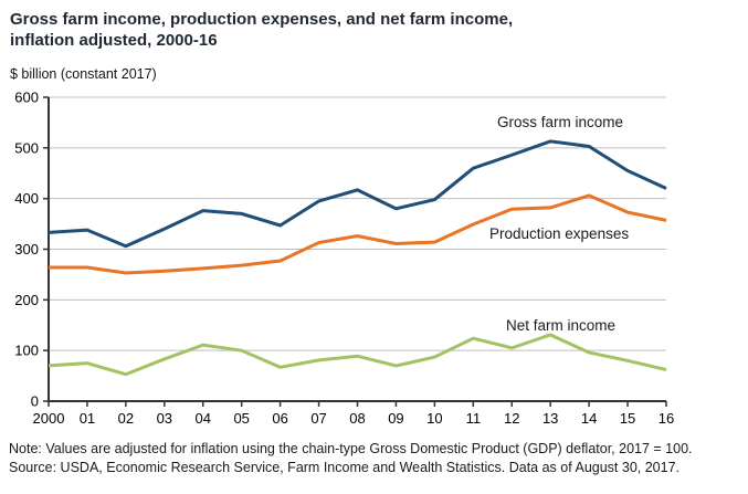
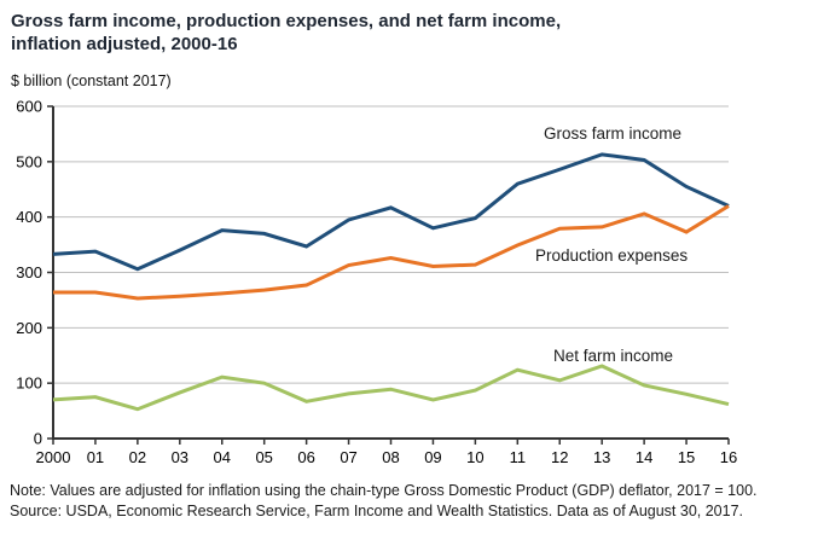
Production expenses/16: 360 -> 420
